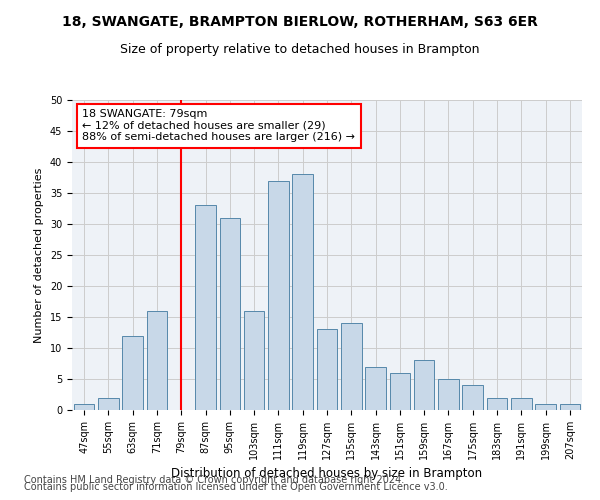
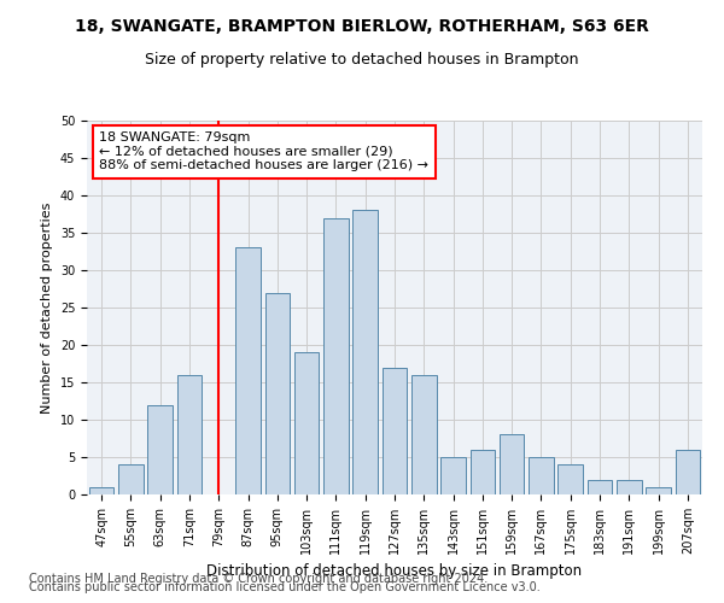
55sqm: 2 -> 4
95sqm: 31 -> 27
103sqm: 16 -> 19
127sqm: 13 -> 17
135sqm: 14 -> 16
143sqm: 7 -> 5
207sqm: 1 -> 6
